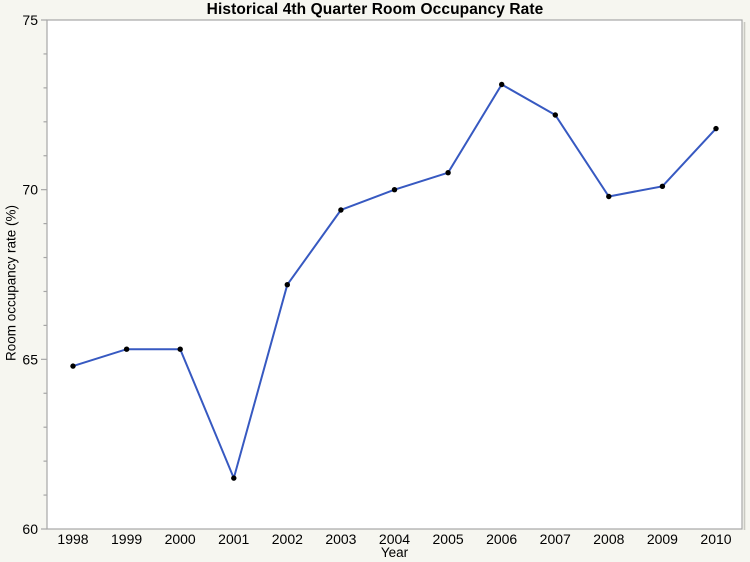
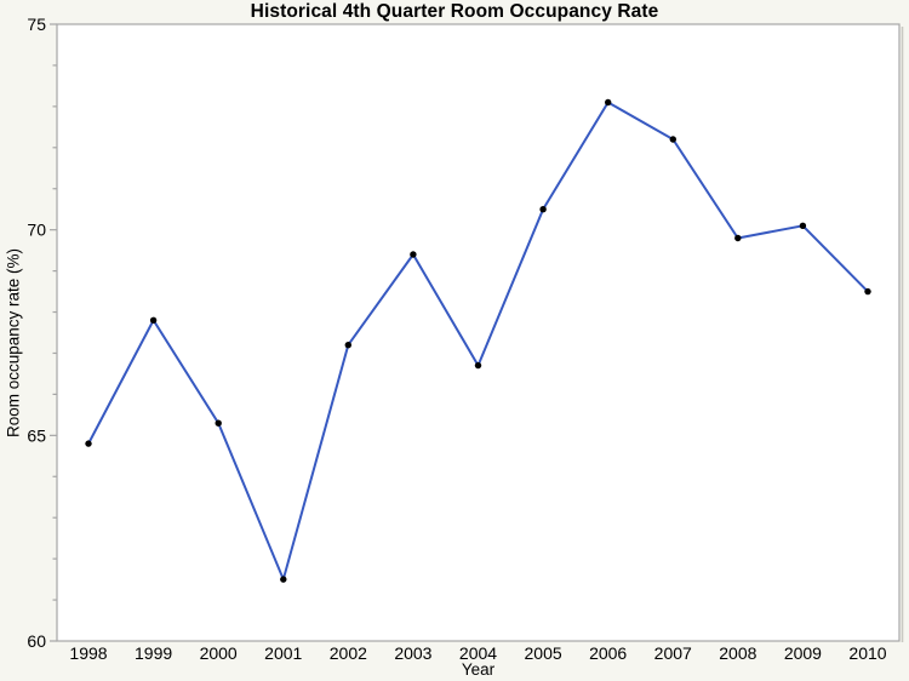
1999: 65.3 -> 67.8
2004: 70.0 -> 66.7
2010: 71.8 -> 68.5
